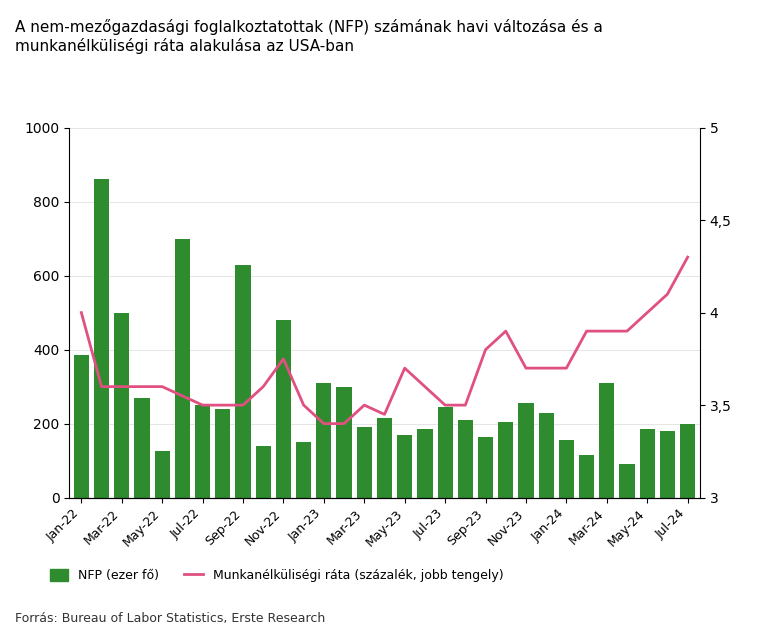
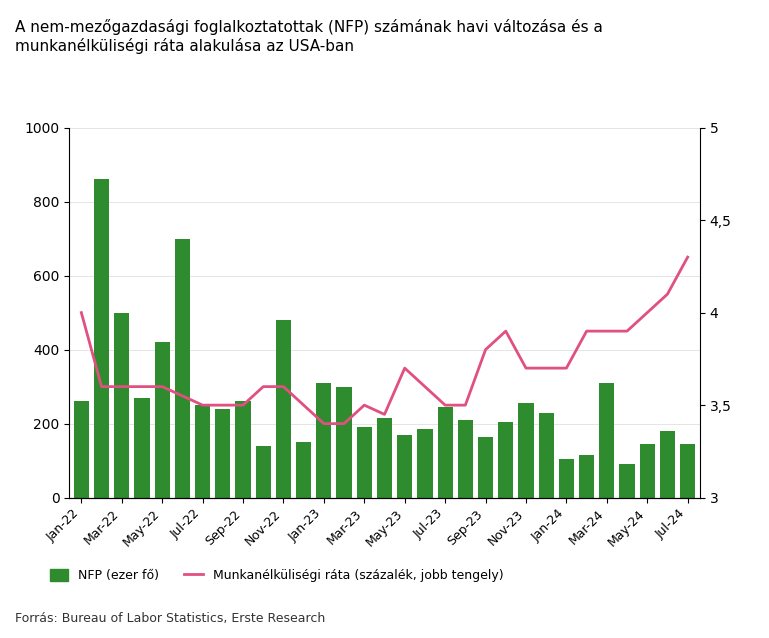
NFP (ezer fő)/Jan-22: 385 -> 260
NFP (ezer fő)/May-22: 125 -> 420
NFP (ezer fő)/Sep-22: 630 -> 260
Munkanélküliségi ráta (százalék, jobb tengely)/Nov-22: 3,75 -> 3,60
NFP (ezer fő)/Jan-24: 155 -> 105
NFP (ezer fő)/May-24: 185 -> 145
NFP (ezer fő)/Jul-24: 200 -> 145
